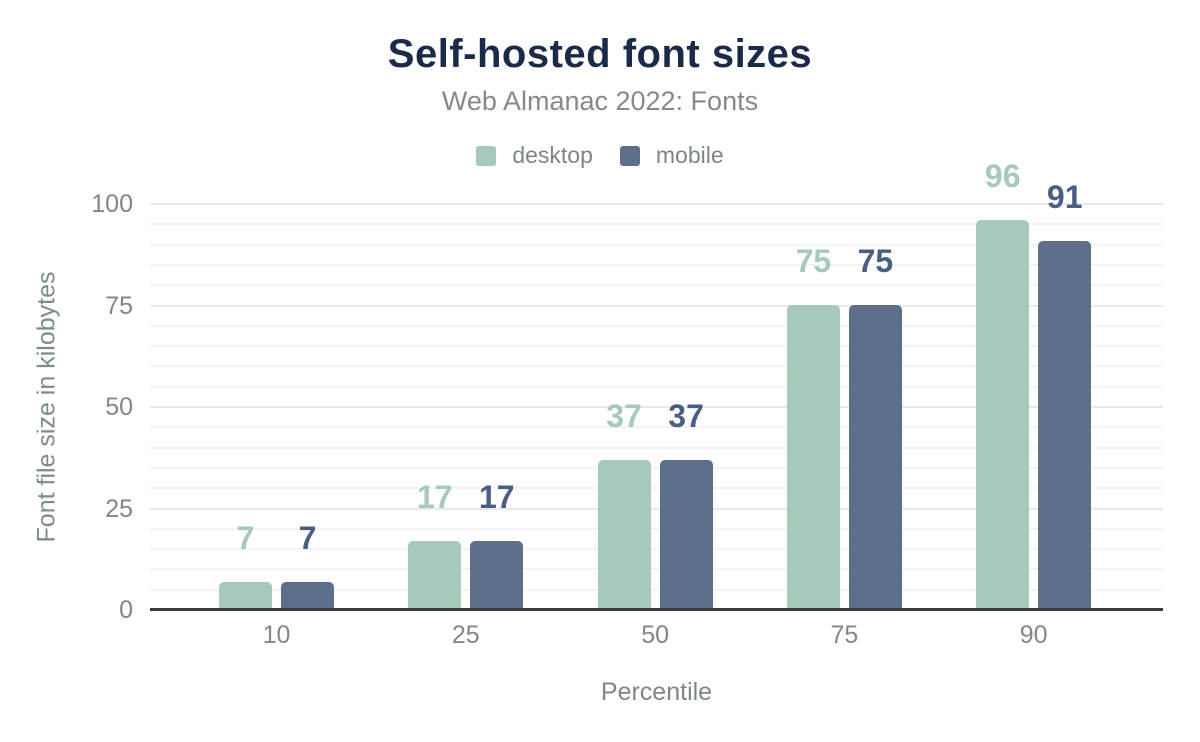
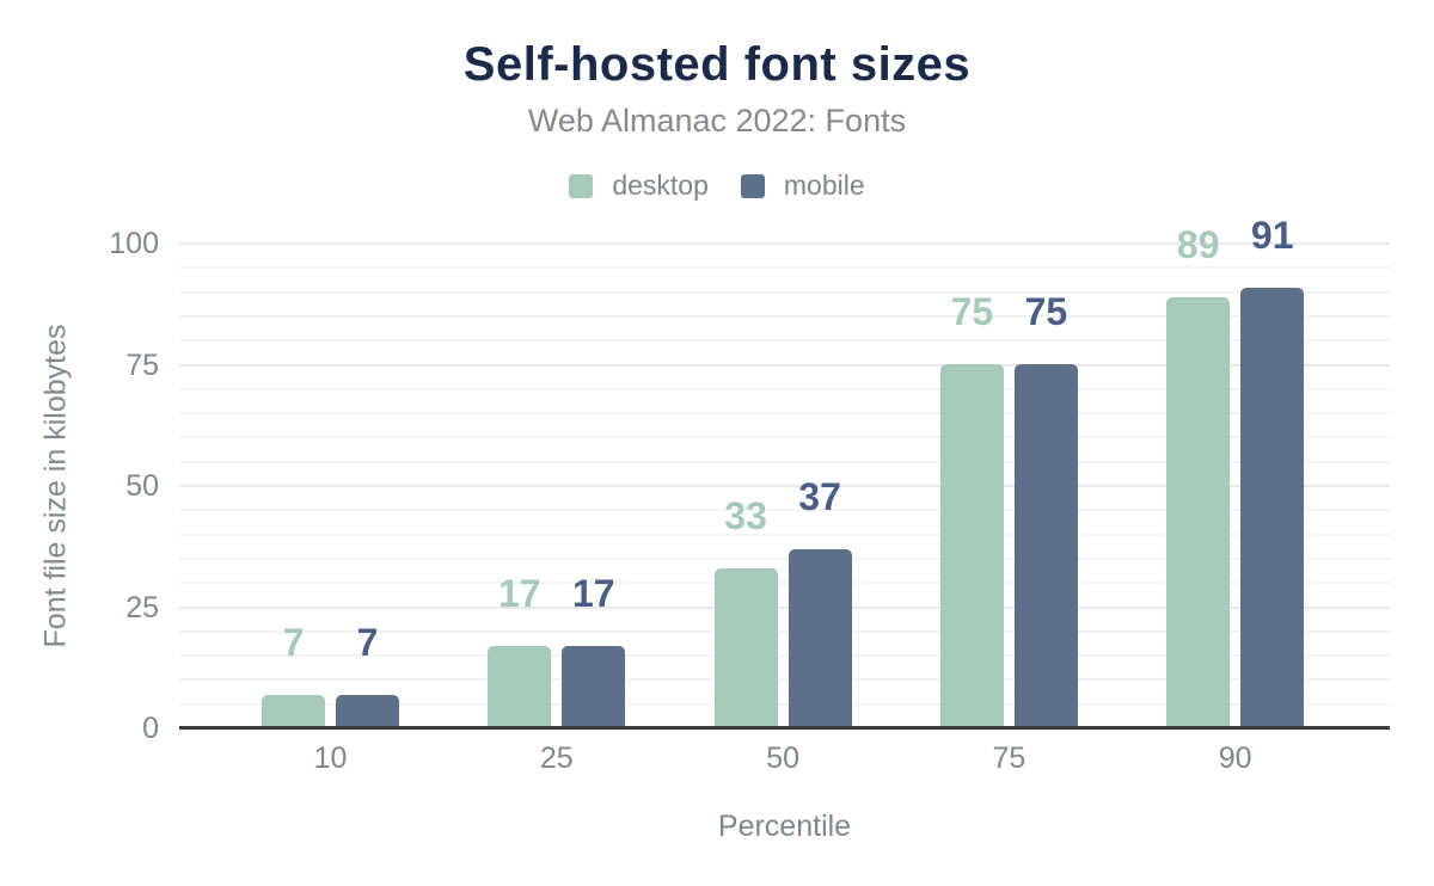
desktop/50: 37 -> 33
desktop/90: 96 -> 89
